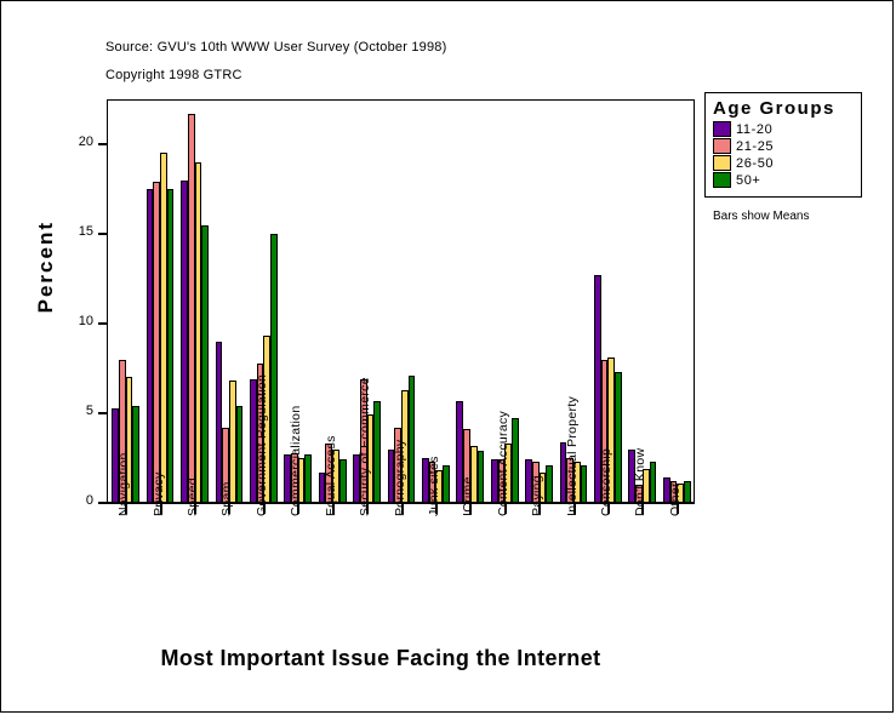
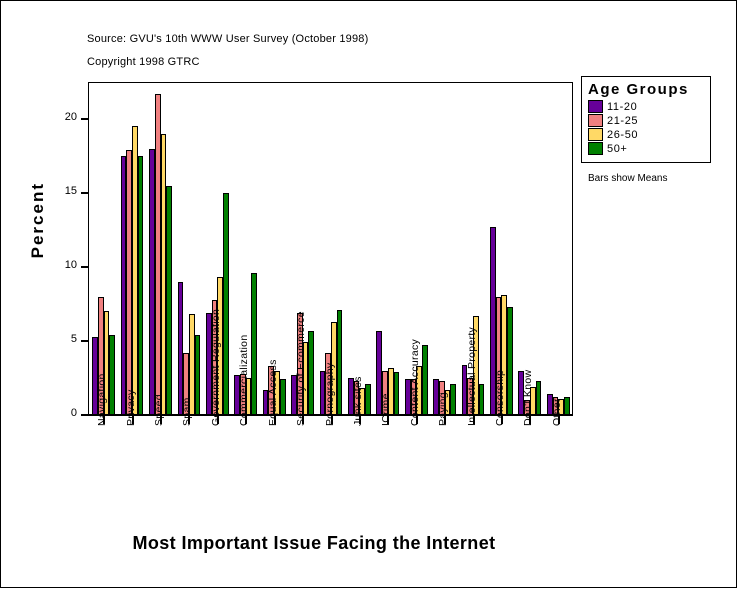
50+/Commercialization: 2.7 -> 9.6
21-25/ICrime: 4.1 -> 3.0
26-50/Intellectual Property: 2.3 -> 6.7
